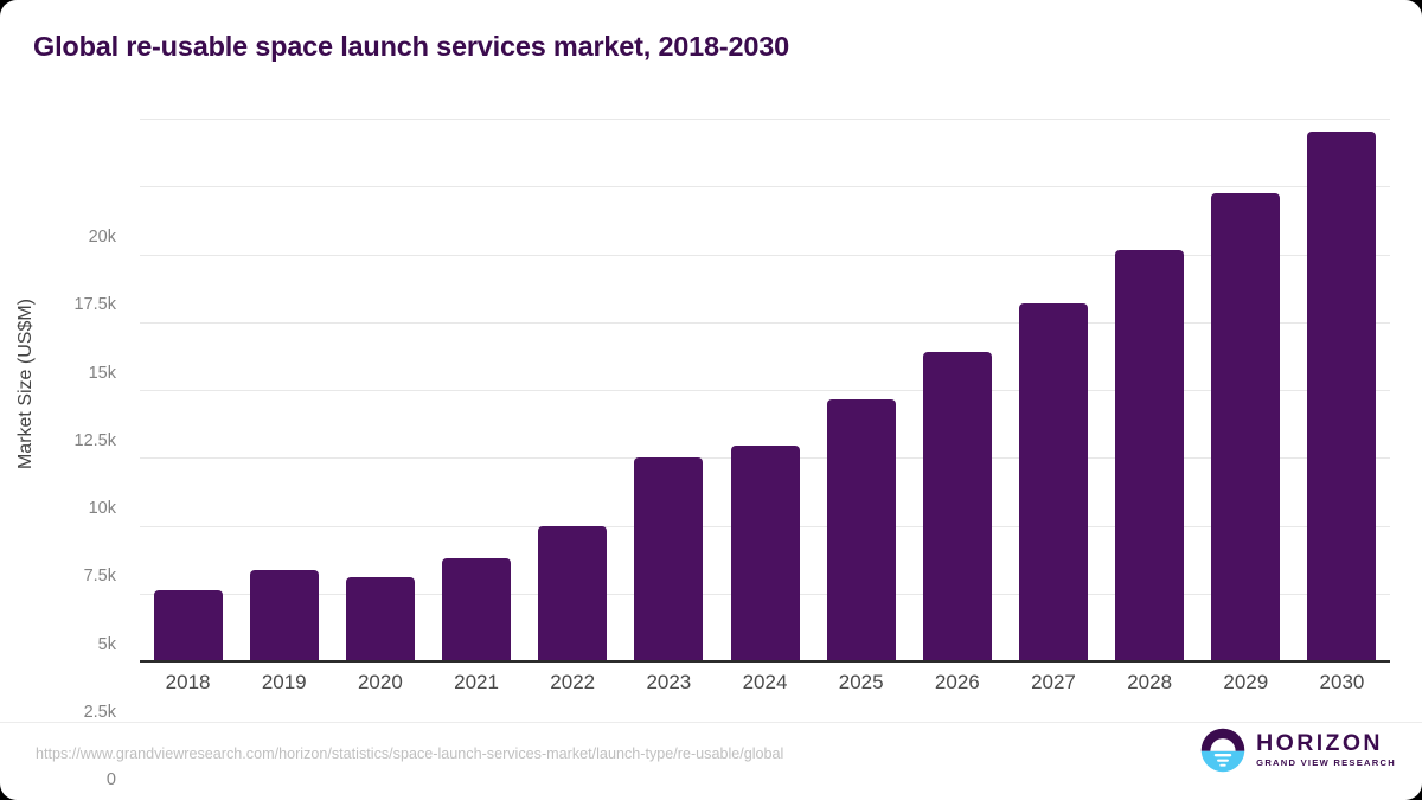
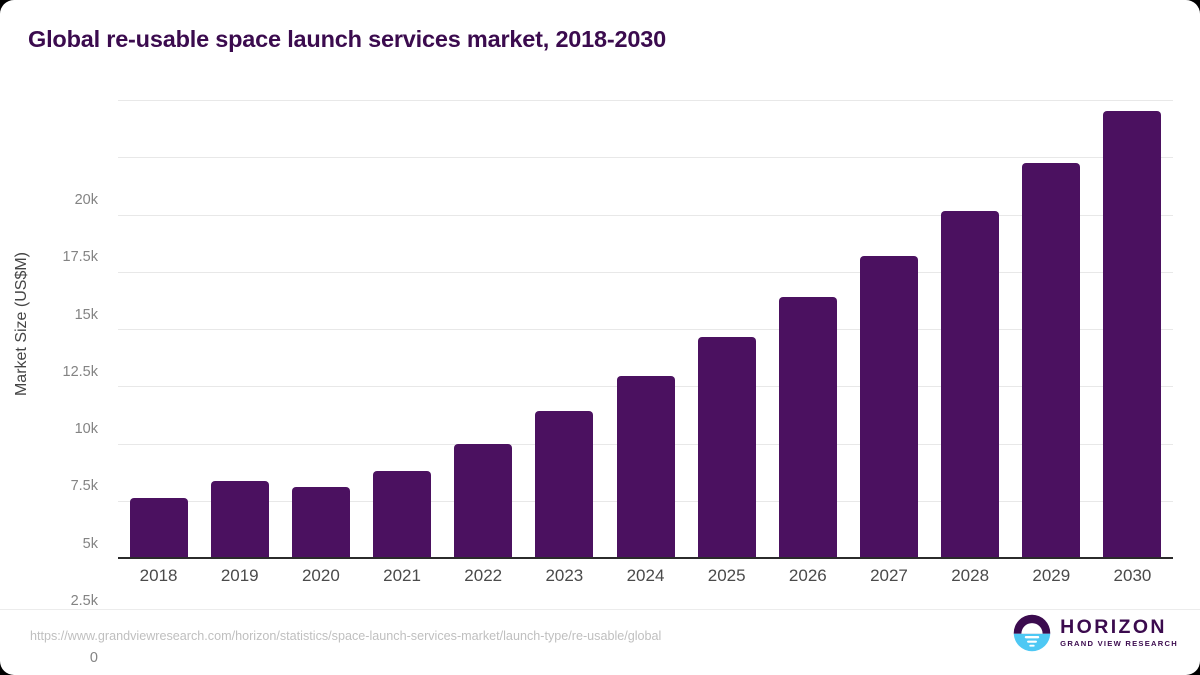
2023: 7.5k -> 6.4k
